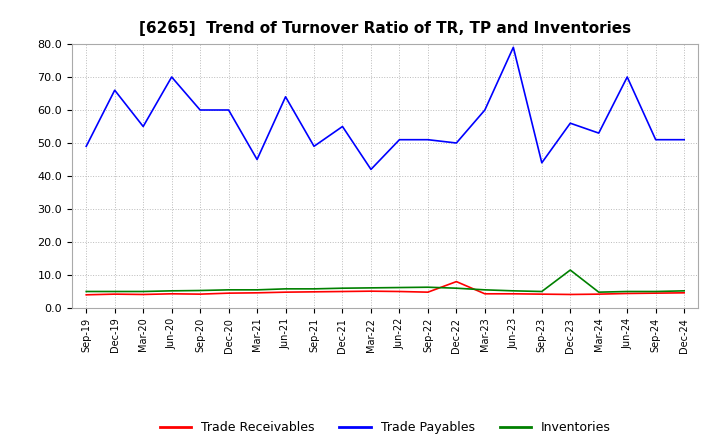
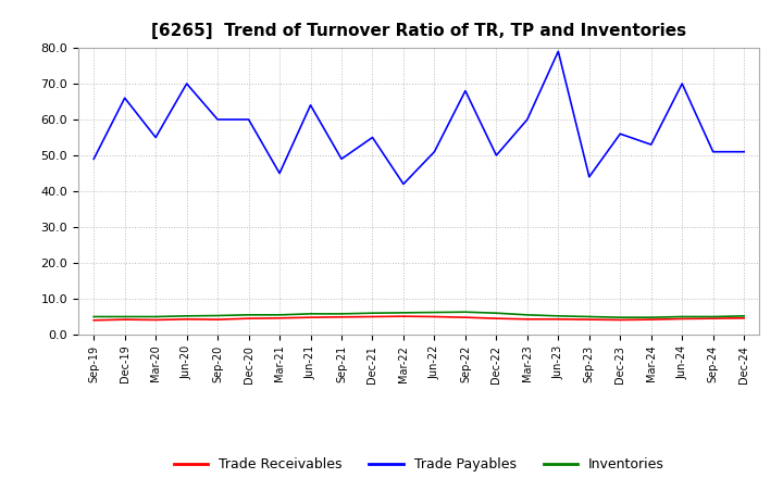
Trade Payables/Sep-22: 51 -> 68
Trade Receivables/Dec-22: 8.0 -> 4.5
Inventories/Dec-23: 11.5 -> 4.8
